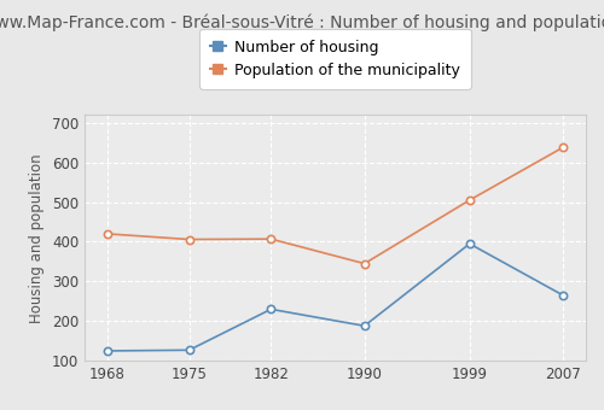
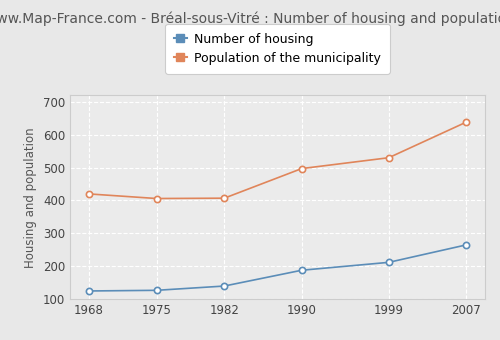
Number of housing/1982: 230 -> 140
Population of the municipality/1990: 345 -> 497
Number of housing/1999: 395 -> 212
Population of the municipality/1999: 505 -> 530
